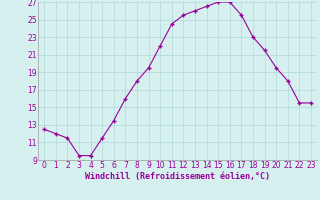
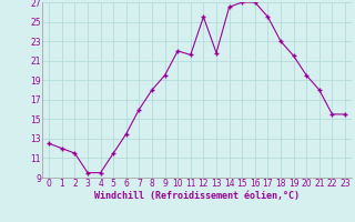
11: 24.5 -> 21.6
13: 26.0 -> 21.8
